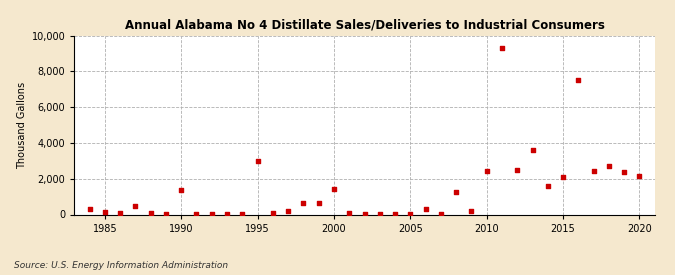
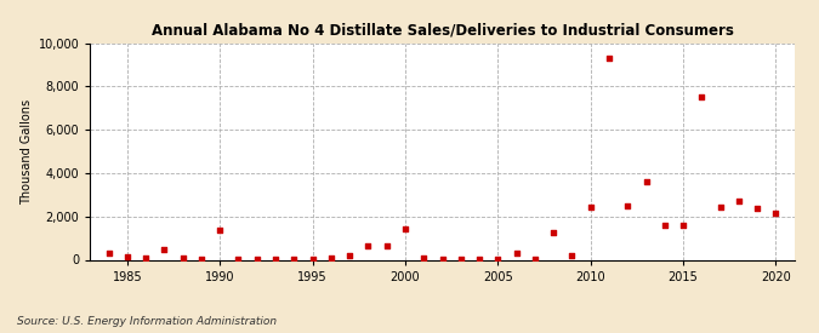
1995: 3,000 -> 0
2015: 2,100 -> 1,600
